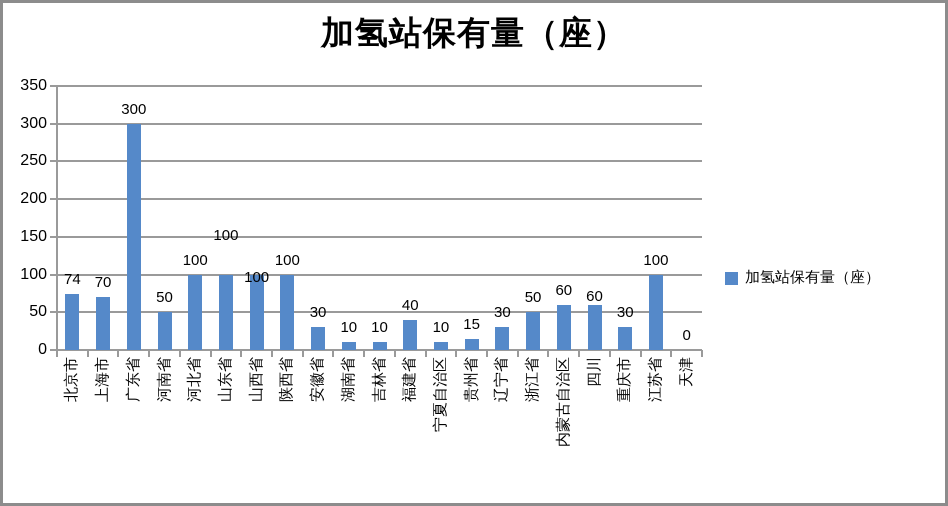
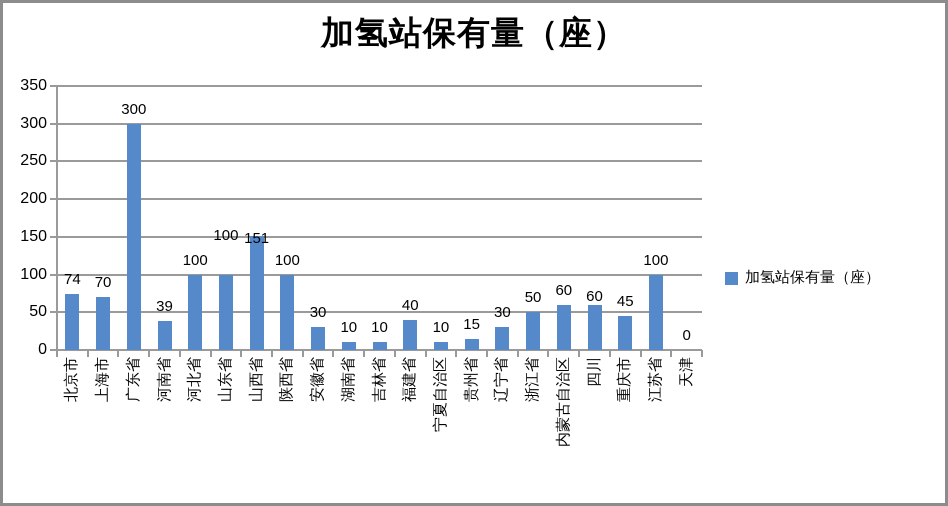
河南省: 50 -> 39
山西省: 100 -> 151
重庆市: 30 -> 45
